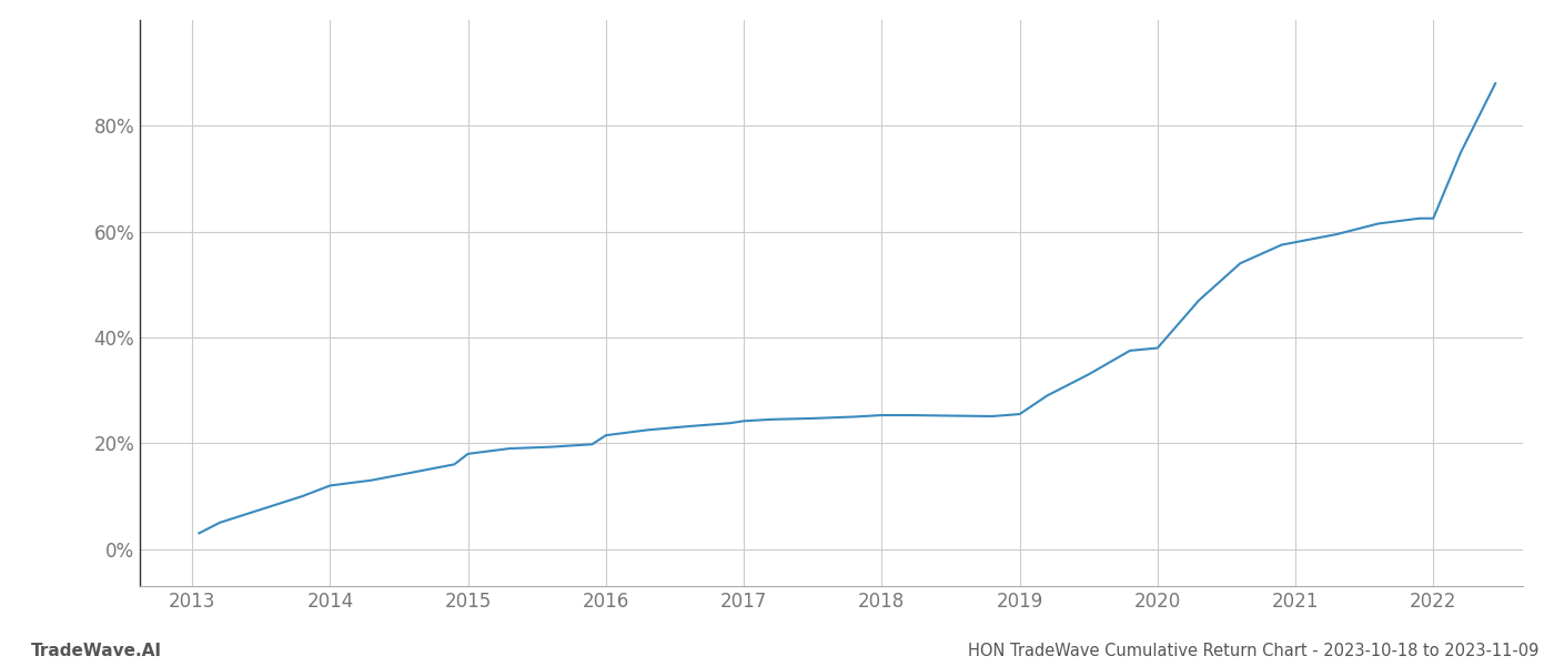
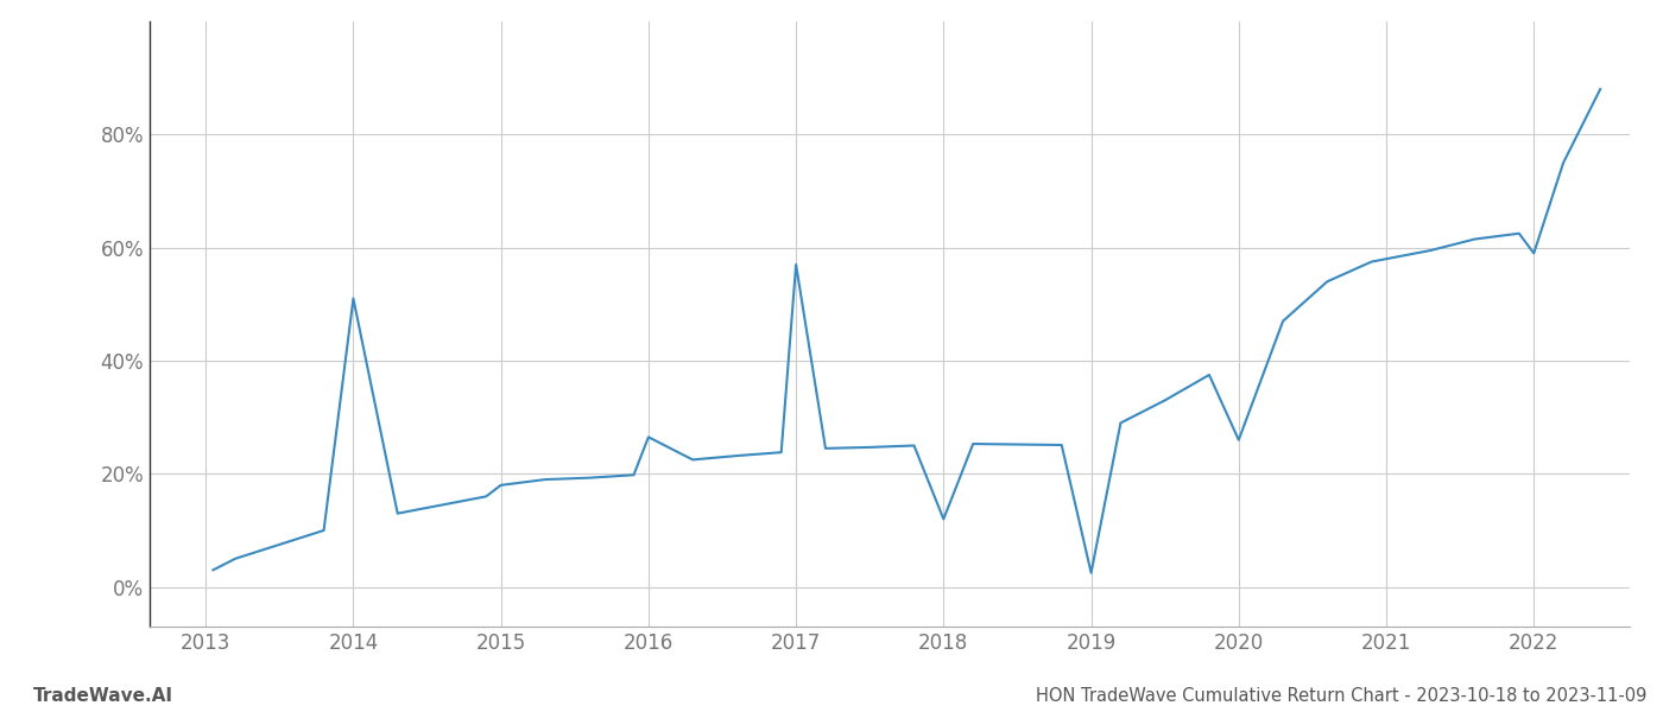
2014: 12.0% -> 51.0%
2016: 21.5% -> 26.5%
2017: 24.2% -> 57.0%
2018: 25.3% -> 12.0%
2019: 25.5% -> 2.5%
2020: 38.0% -> 26.0%
2022: 62.5% -> 59.0%
